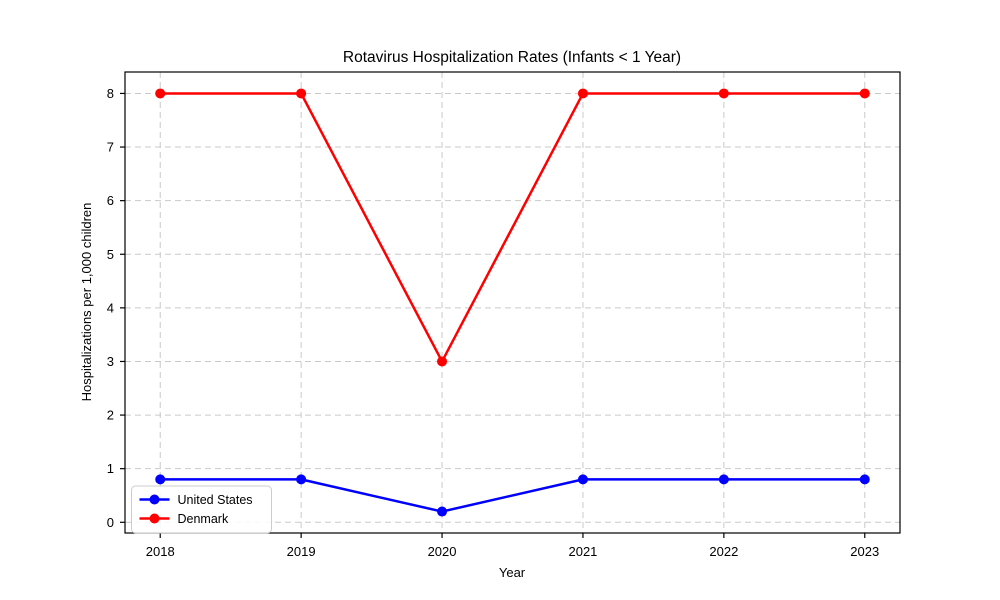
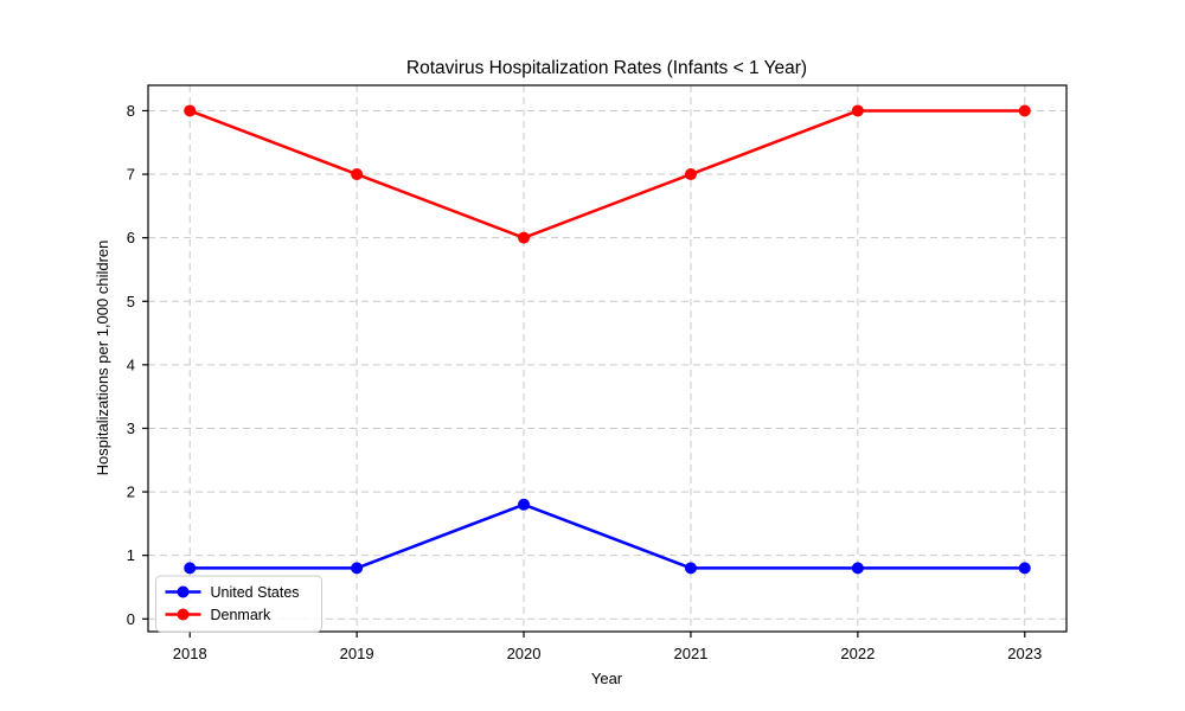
Denmark/2019: 8 -> 7
United States/2020: 0.2 -> 1.8
Denmark/2020: 3 -> 6
Denmark/2021: 8 -> 7
